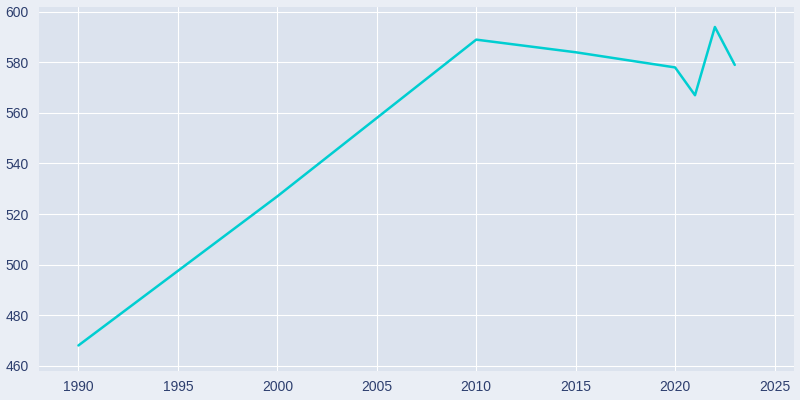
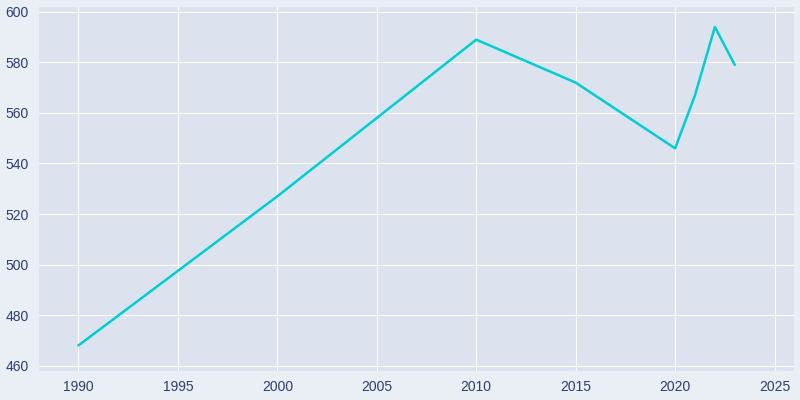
2015: 584 -> 572
2020: 578 -> 546
